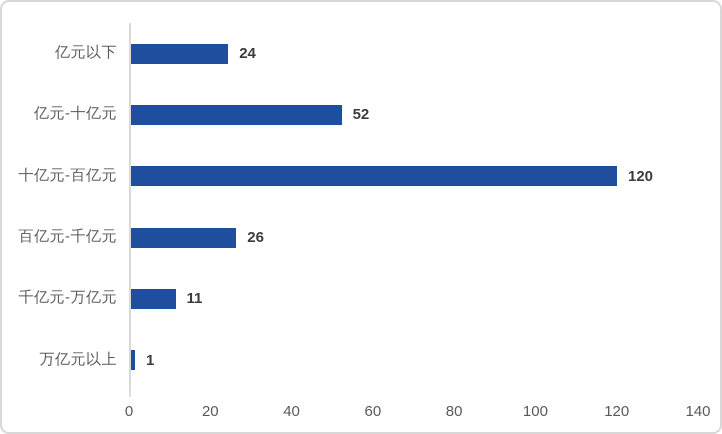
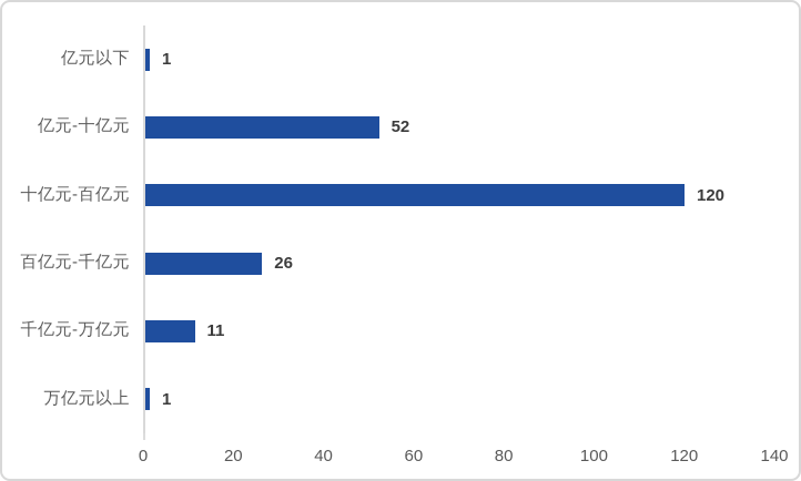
亿元以下: 24 -> 1
